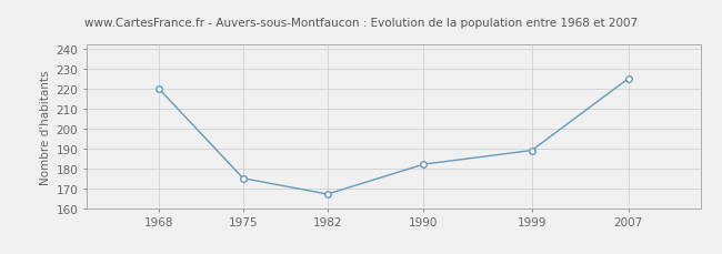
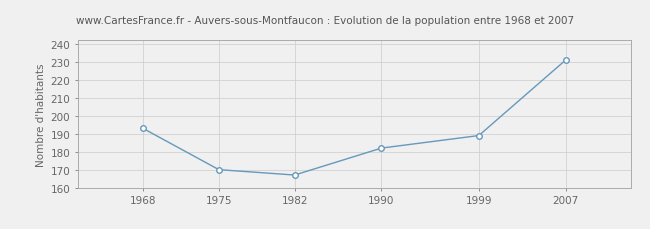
1968: 220 -> 193
1975: 175 -> 170
2007: 225 -> 231
